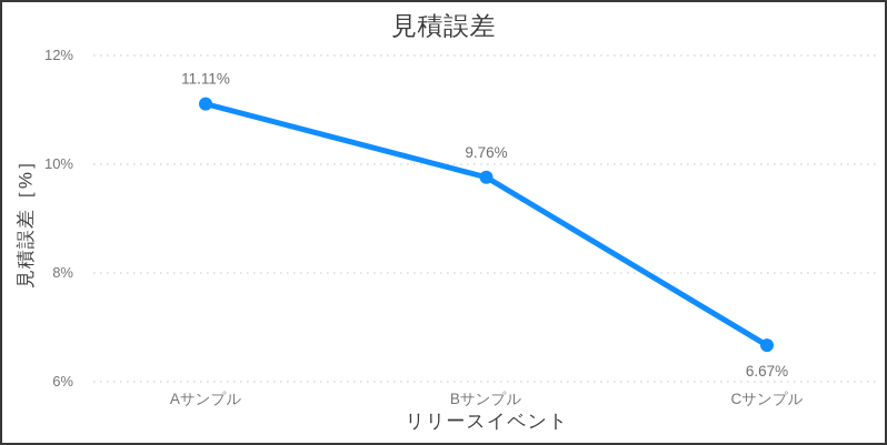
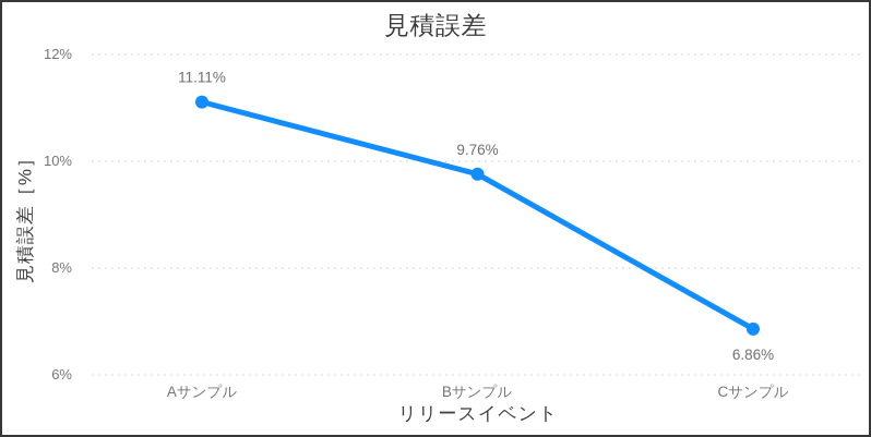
Cサンプル: 6.67% -> 6.86%
